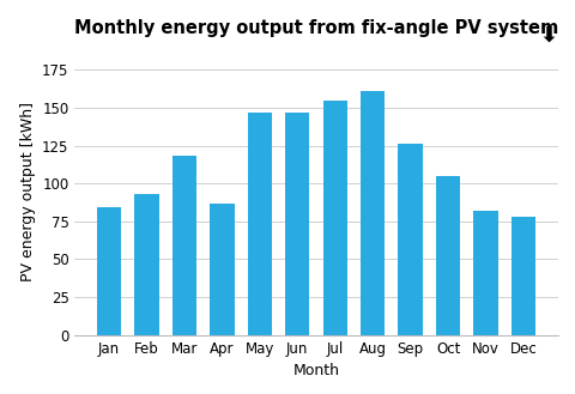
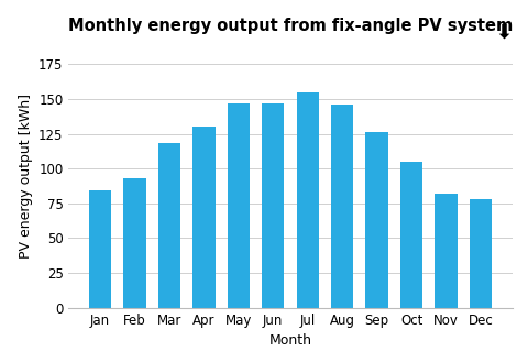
Apr: 87 -> 130
Aug: 161 -> 146
